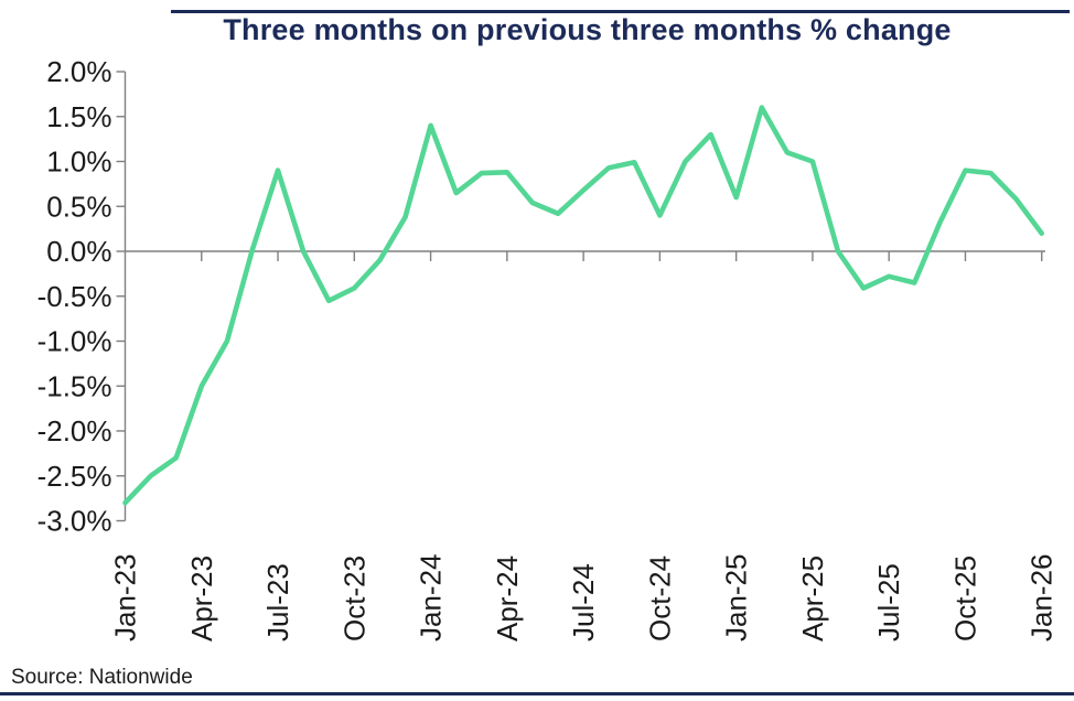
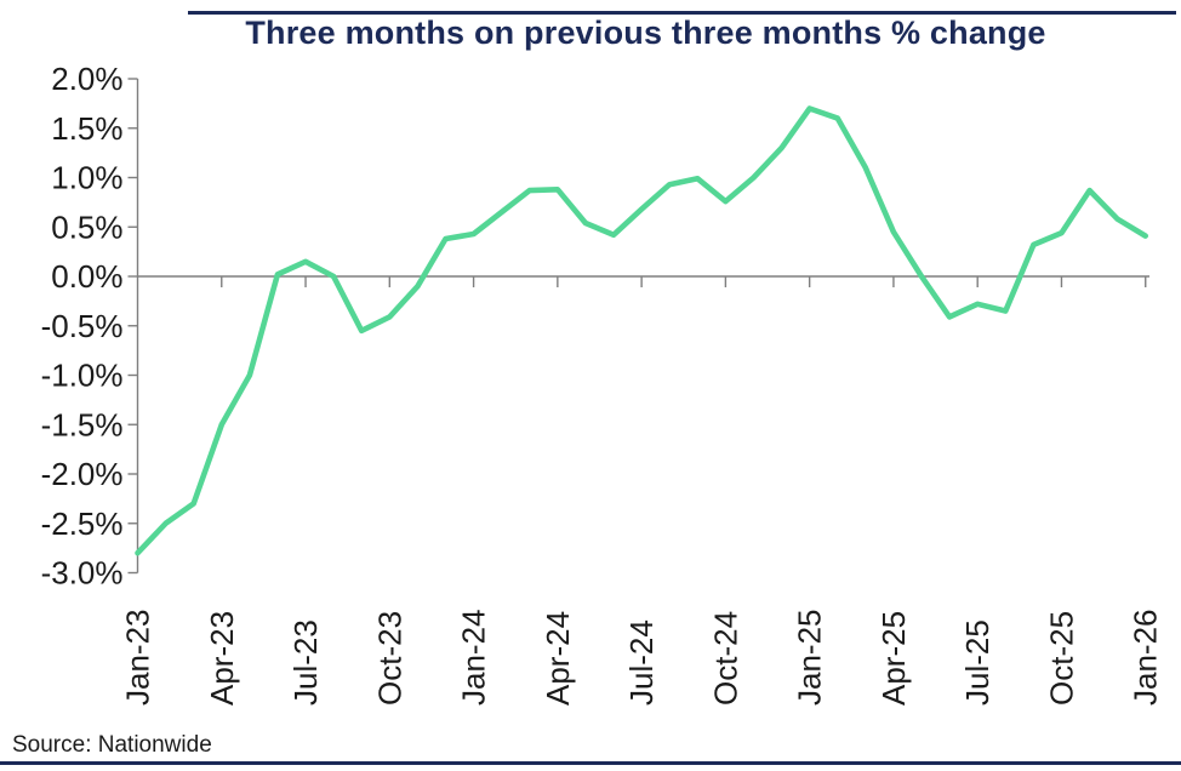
Jul-23: 0.9% -> 0.1%
Jan-24: 1.4% -> 0.4%
Oct-24: 0.4% -> 0.8%
Jan-25: 0.6% -> 1.7%
Apr-25: 1.0% -> 0.5%
Oct-25: 0.9% -> 0.4%
Jan-26: 0.2% -> 0.4%
